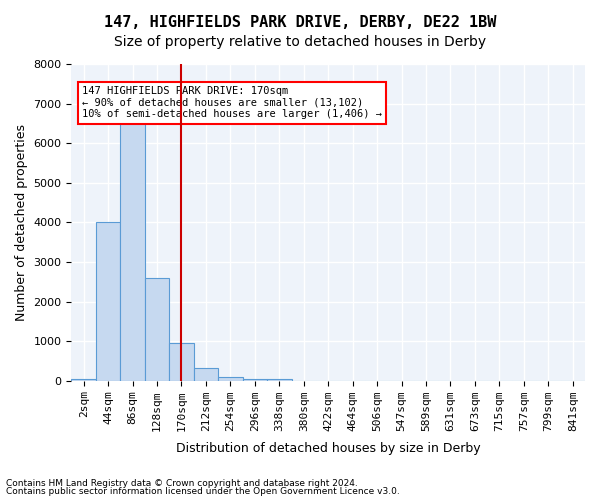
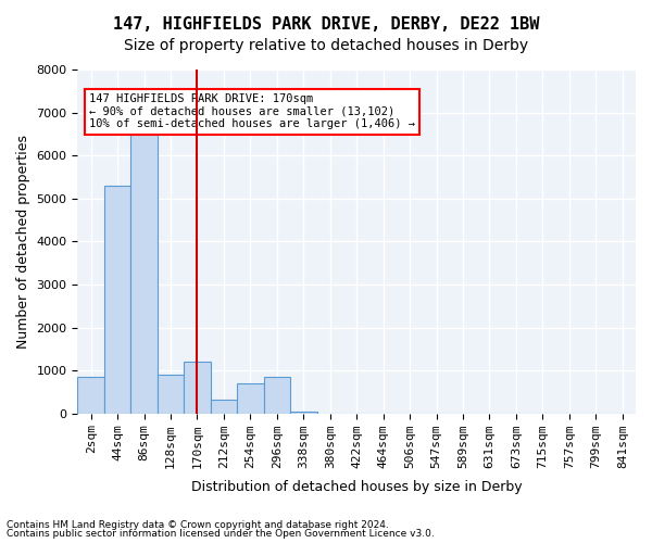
2sqm: 50 -> 850
44sqm: 4000 -> 5300
128sqm: 2600 -> 900
170sqm: 950 -> 1200
254sqm: 100 -> 700
296sqm: 50 -> 850
